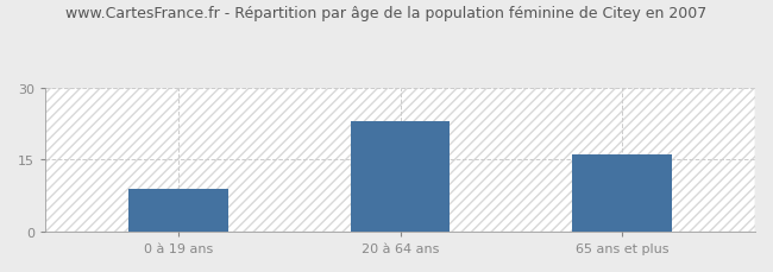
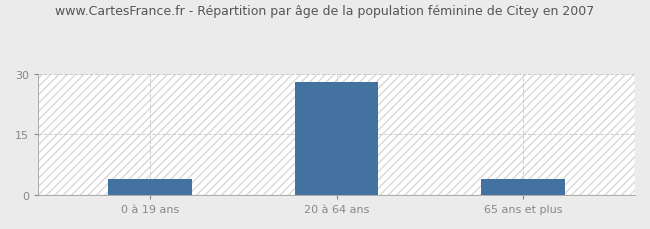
0 à 19 ans: 9 -> 4
20 à 64 ans: 23 -> 28
65 ans et plus: 16 -> 4
